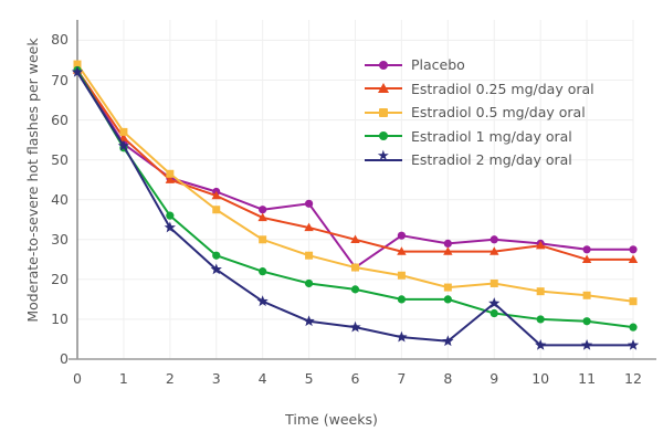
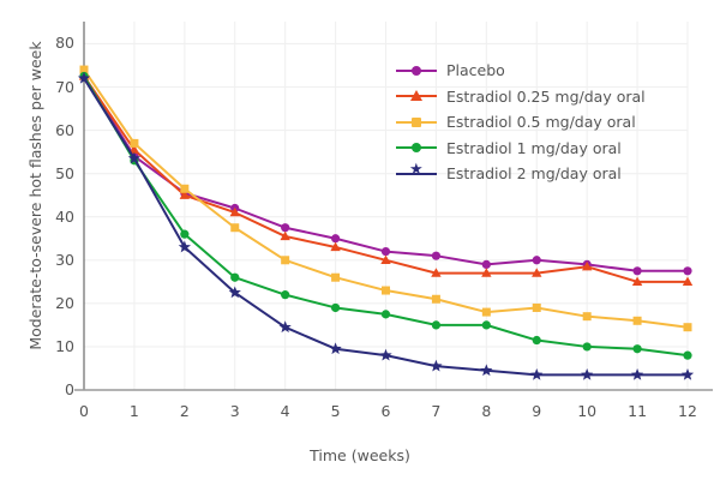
Placebo/5: 39 -> 35
Placebo/6: 23 -> 32
Estradiol 2 mg/day oral/9: 14 -> 4
